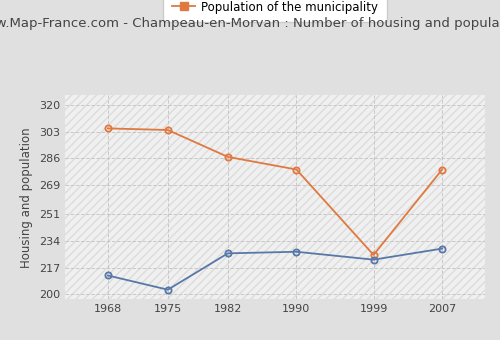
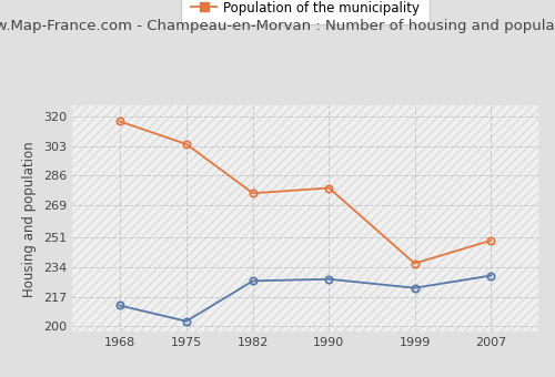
Population of the municipality/1968: 305 -> 317
Population of the municipality/1982: 287 -> 276
Population of the municipality/1999: 225 -> 236
Population of the municipality/2007: 279 -> 249
